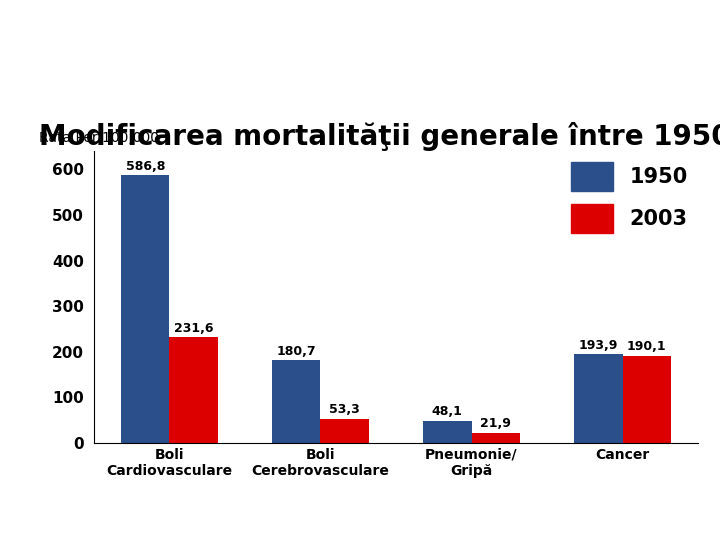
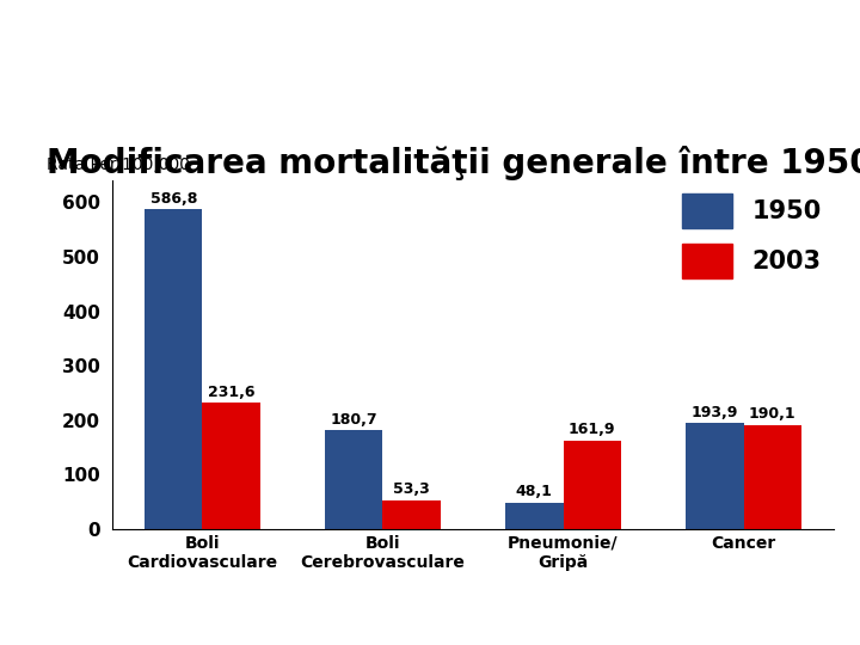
2003/Pneumonie/ Gripă: 21,9 -> 161,9
